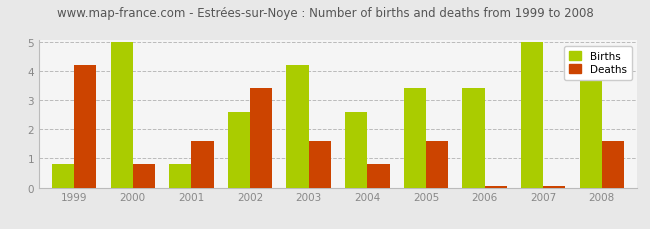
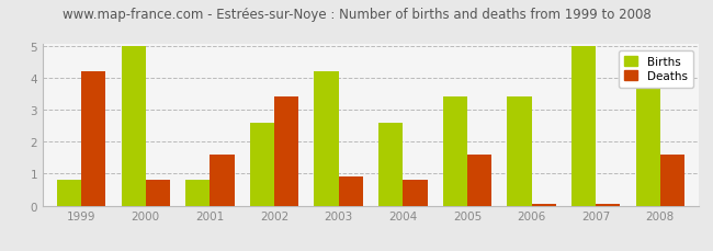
Deaths/2003: 1.60 -> 0.90
